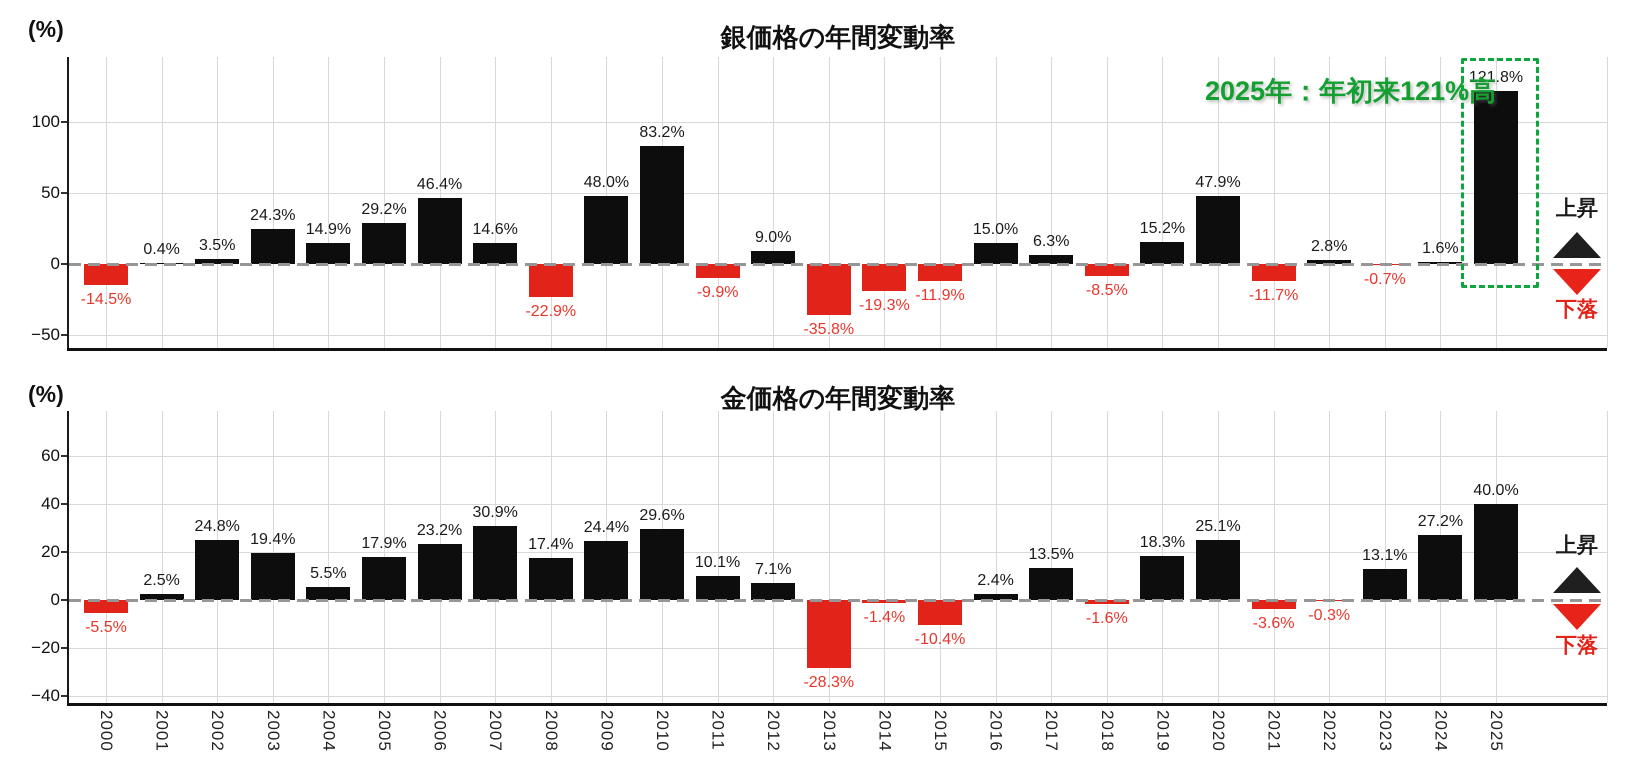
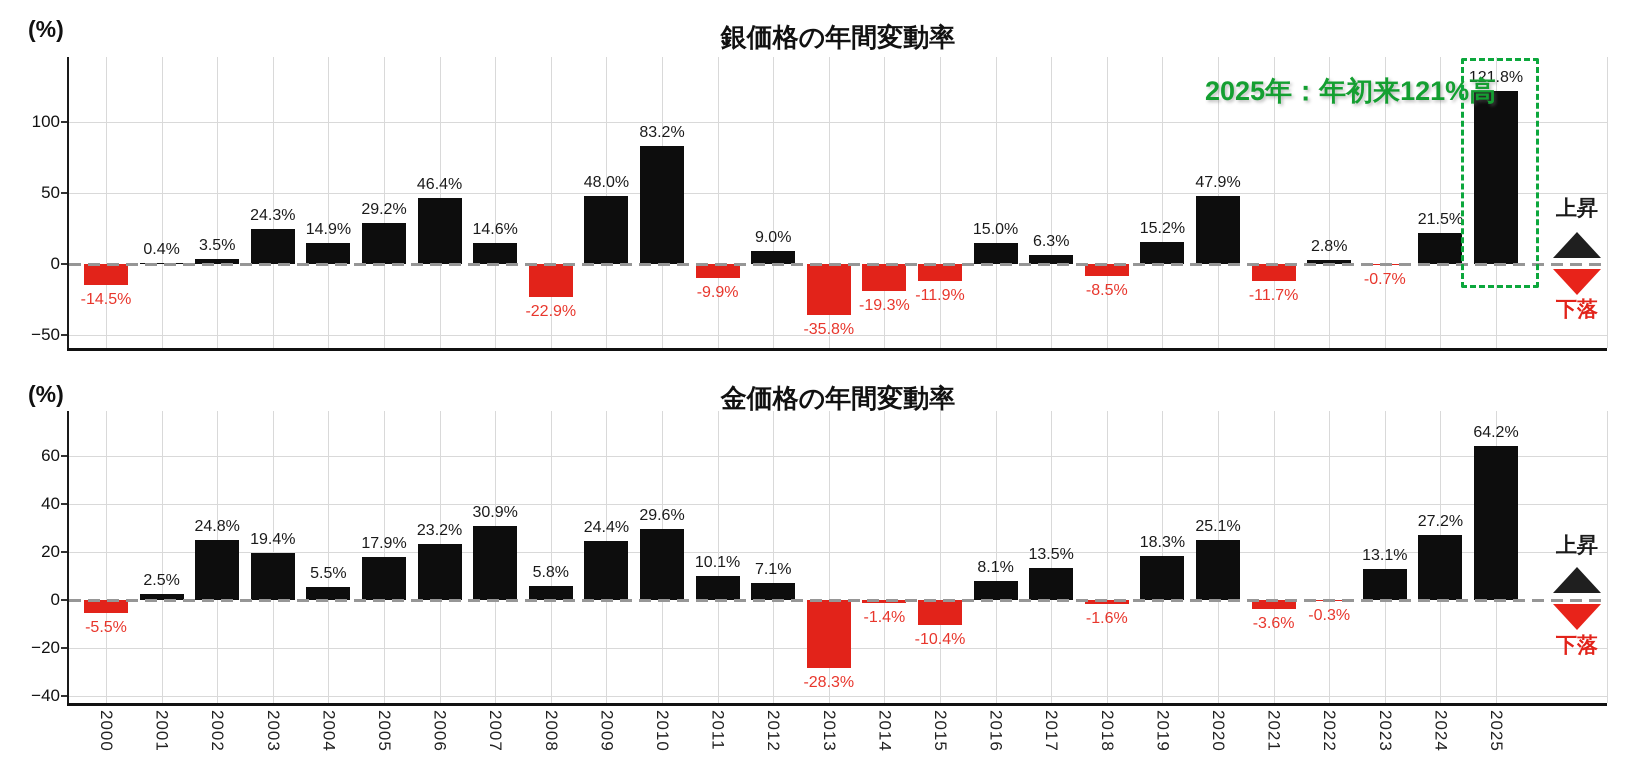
銀価格の年間変動率/2024: 1.6% -> 21.5%
金価格の年間変動率/2008: 17.4% -> 5.8%
金価格の年間変動率/2016: 2.4% -> 8.1%
金価格の年間変動率/2025: 40.0% -> 64.2%
